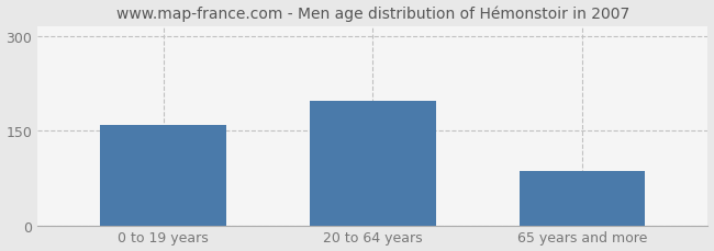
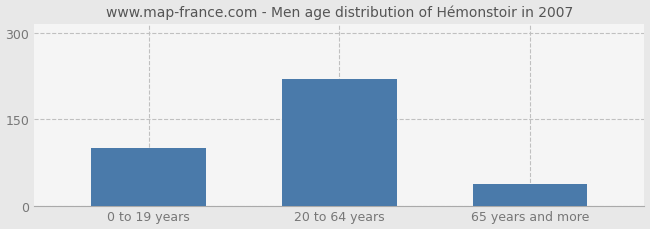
0 to 19 years: 160 -> 100
20 to 64 years: 198 -> 220
65 years and more: 86 -> 37
